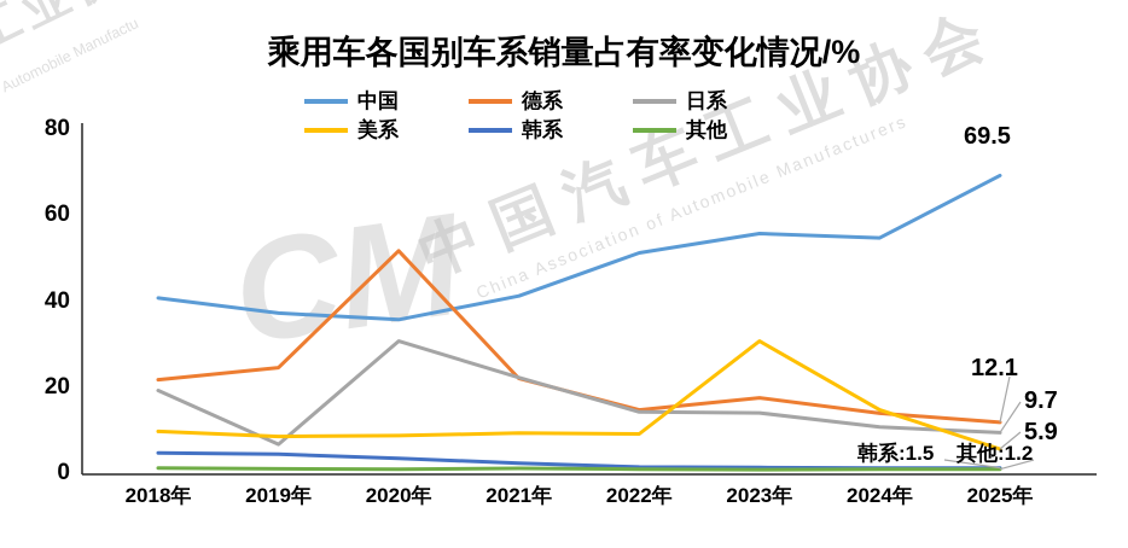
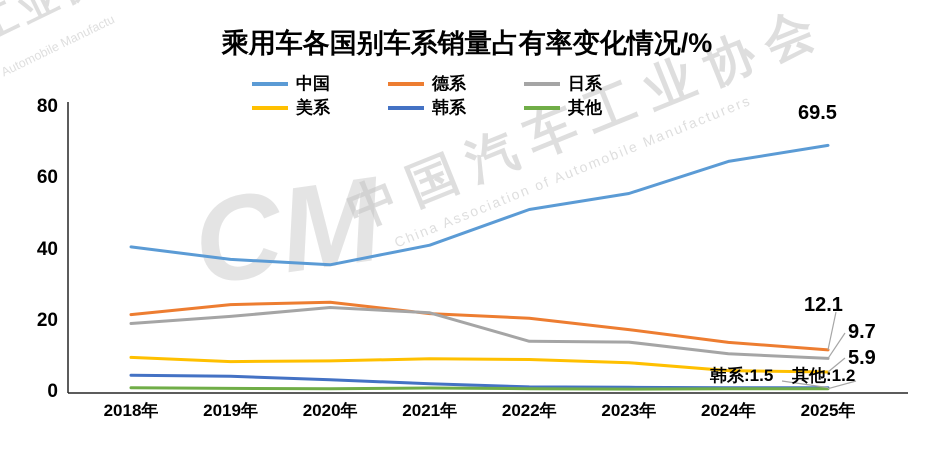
日系/2019年: 7 -> 22
德系/2020年: 52 -> 26
日系/2020年: 31 -> 24
德系/2022年: 15 -> 21
美系/2023年: 31 -> 8
中国/2024年: 55 -> 65
美系/2024年: 15 -> 6
